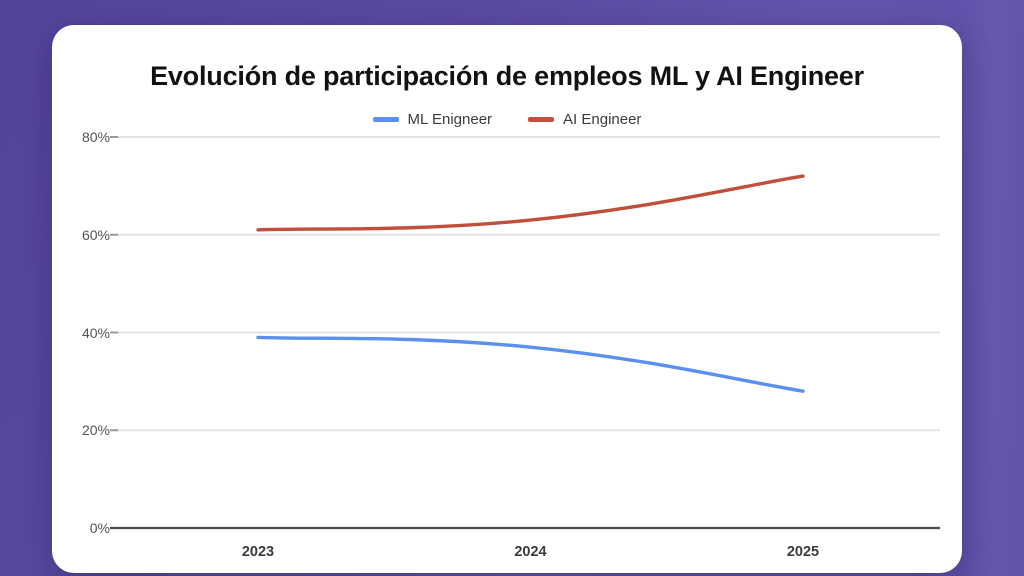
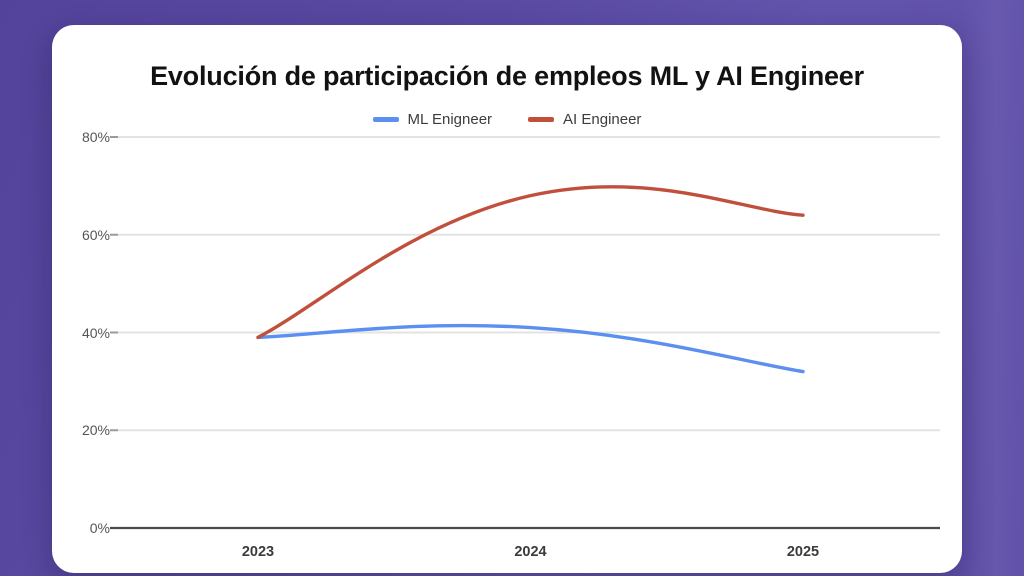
AI Engineer/2023: 61% -> 39%
ML Enigneer/2024: 37% -> 41%
AI Engineer/2024: 63% -> 68%
ML Enigneer/2025: 28% -> 32%
AI Engineer/2025: 72% -> 64%
